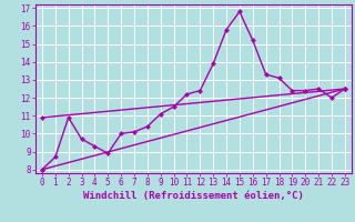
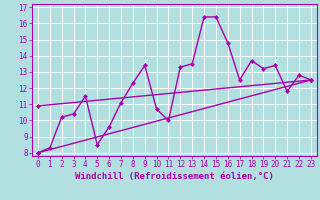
1: 8.7 -> 8.3
2: 10.9 -> 10.2
3: 9.7 -> 10.4
4: 9.3 -> 11.5
5: 8.9 -> 8.5
6: 10.0 -> 9.6
7: 10.1 -> 11.1
8: 10.4 -> 12.3
9: 11.1 -> 13.4
10: 11.5 -> 10.7
11: 12.2 -> 10.0
12: 12.4 -> 13.3
13: 13.9 -> 13.5
14: 15.8 -> 16.4
15: 16.8 -> 16.4
16: 15.2 -> 14.8
17: 13.3 -> 12.5
18: 13.1 -> 13.7
19: 12.4 -> 13.2
20: 12.4 -> 13.4
21: 12.5 -> 11.8
22: 12.0 -> 12.8
